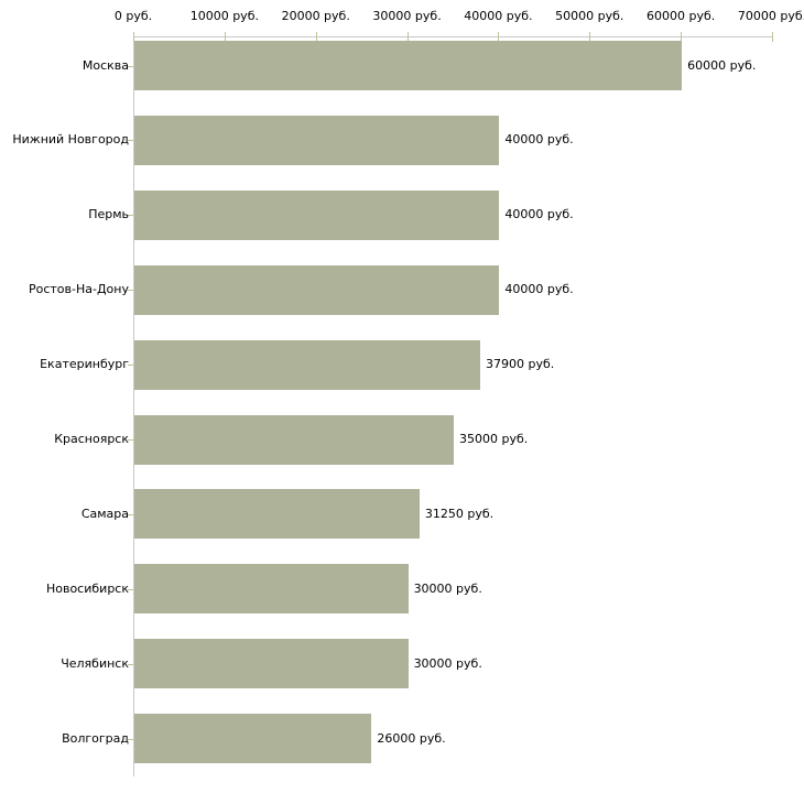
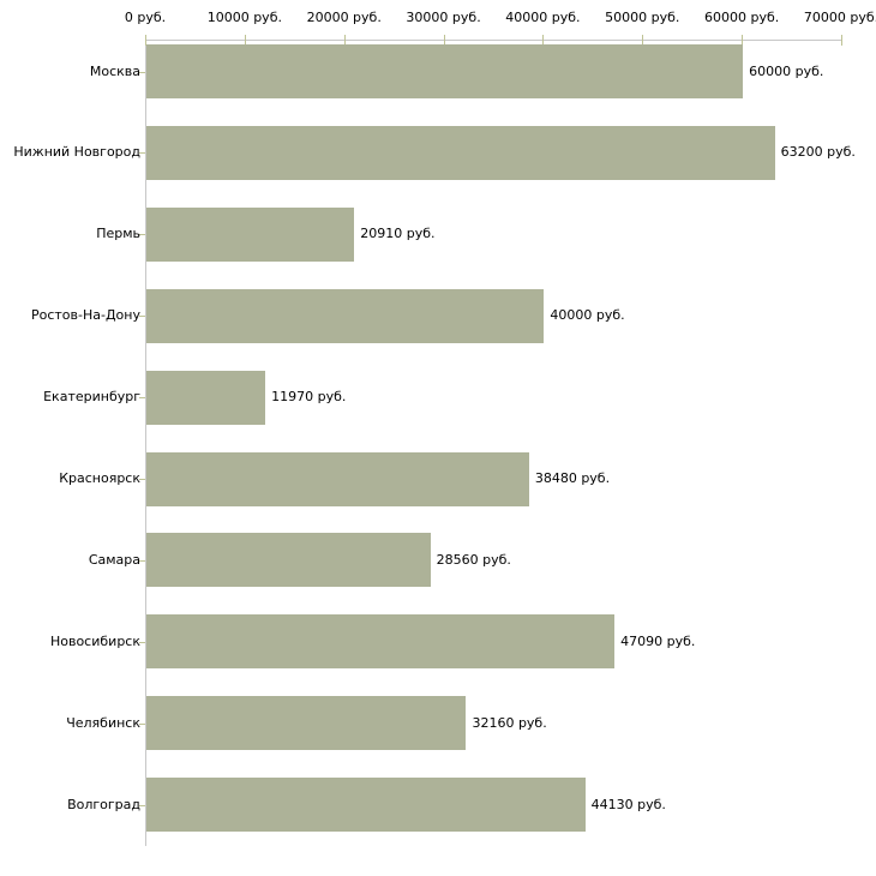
Нижний Новгород: 40000 -> 63200
Пермь: 40000 -> 20910
Екатеринбург: 37900 -> 11970
Красноярск: 35000 -> 38480
Самара: 31250 -> 28560
Новосибирск: 30000 -> 47090
Челябинск: 30000 -> 32160
Волгоград: 26000 -> 44130
